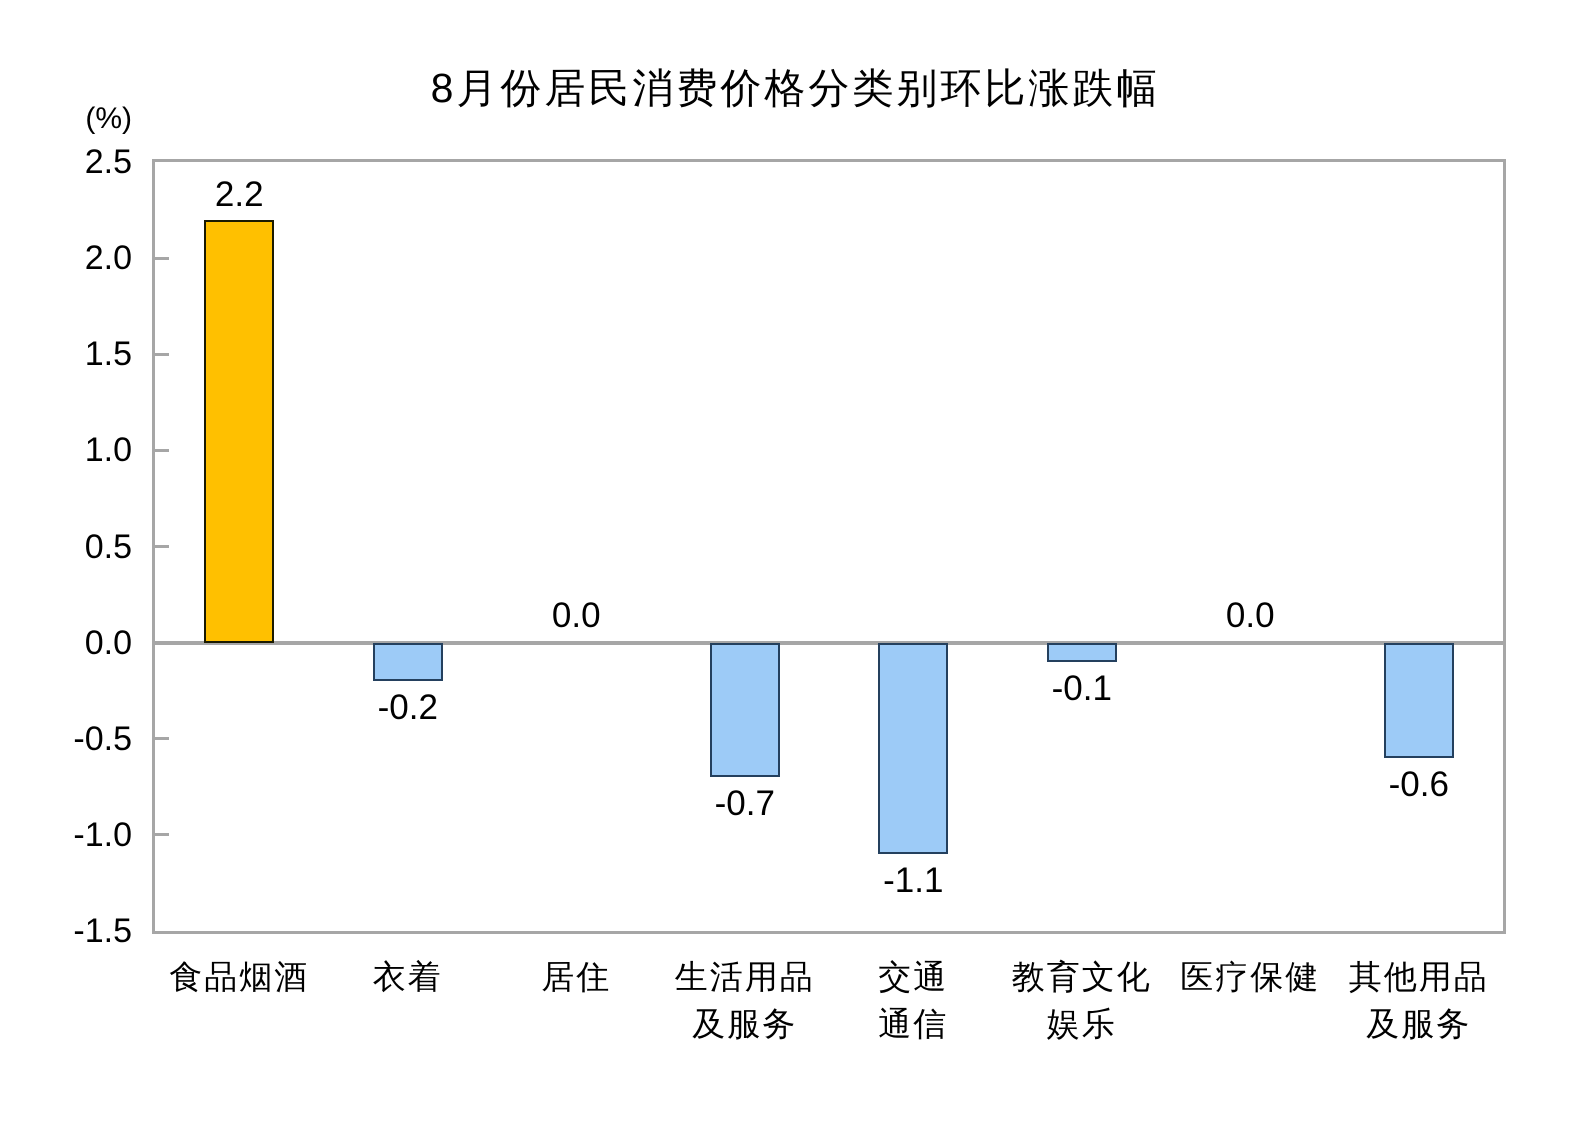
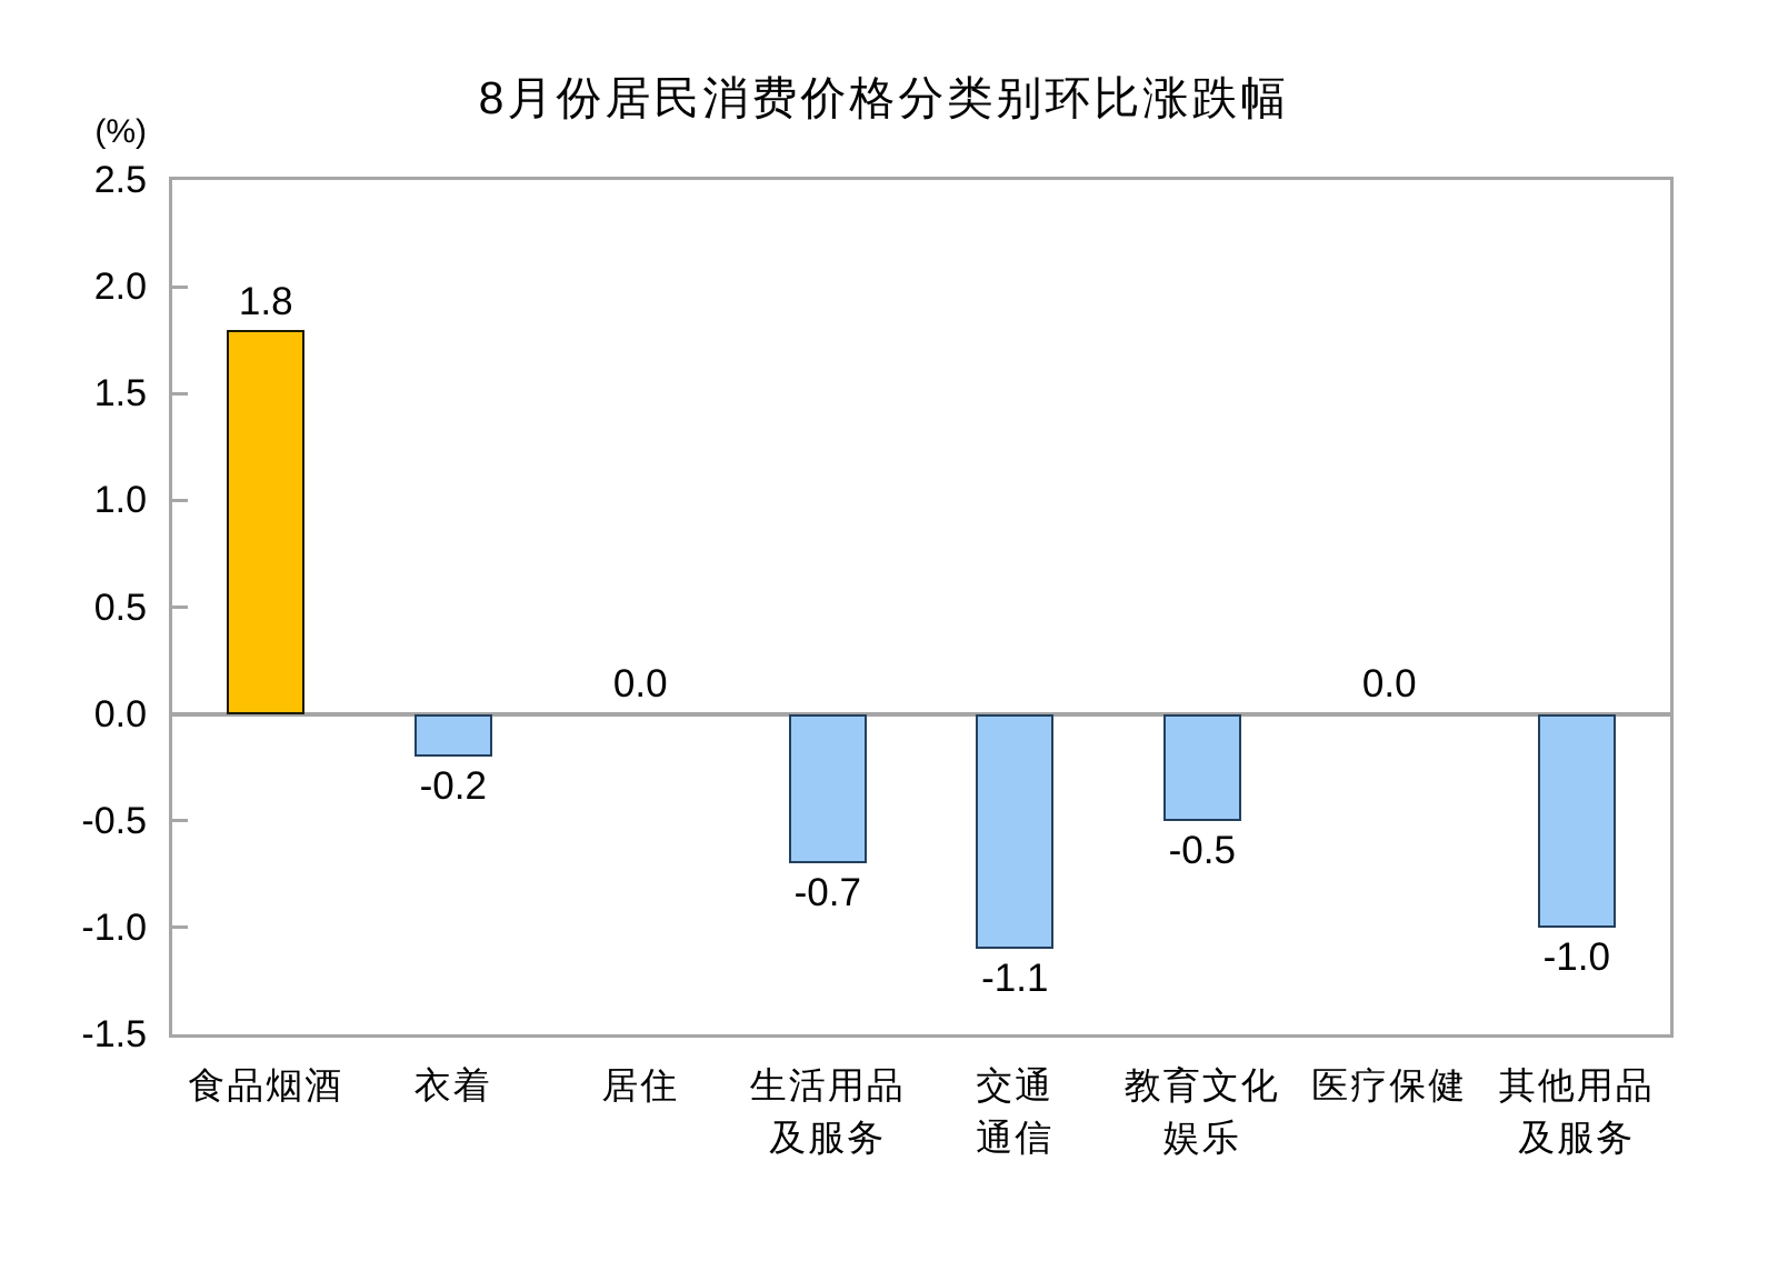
食品烟酒: 2.2 -> 1.8
教育文化 娱乐: -0.1 -> -0.5
其他用品 及服务: -0.6 -> -1.0
